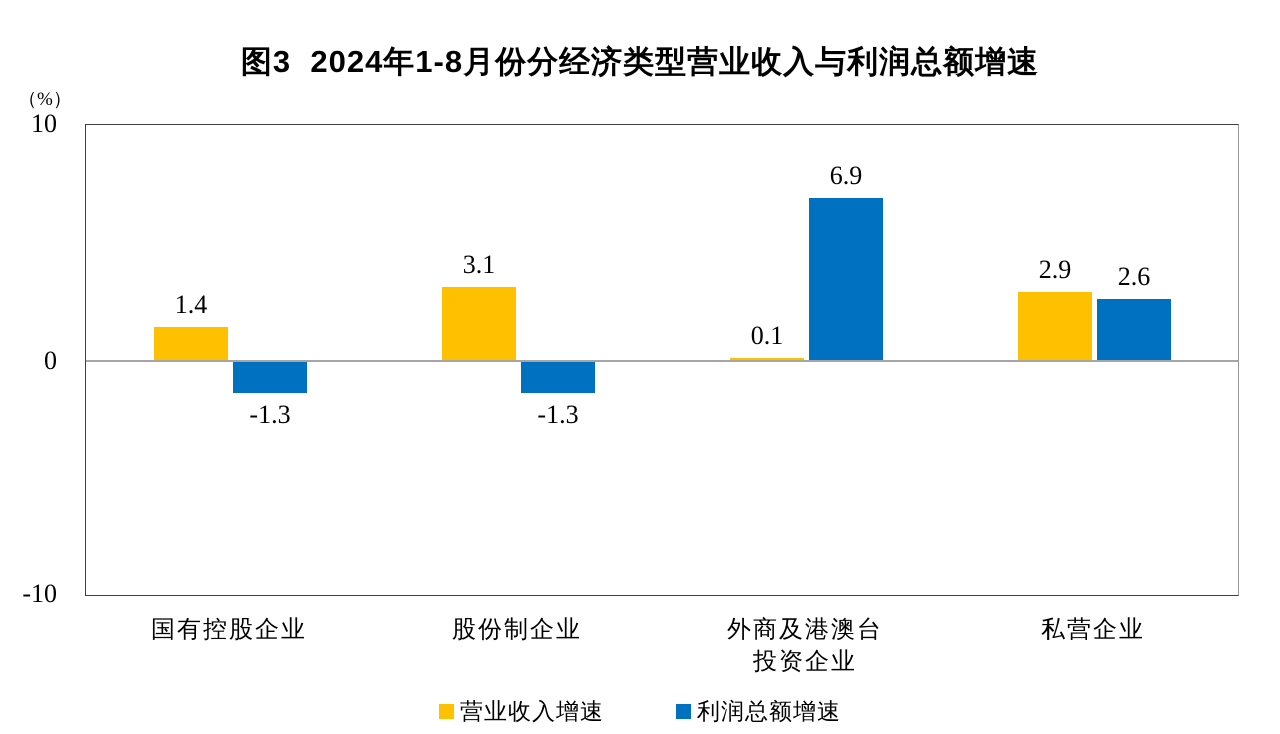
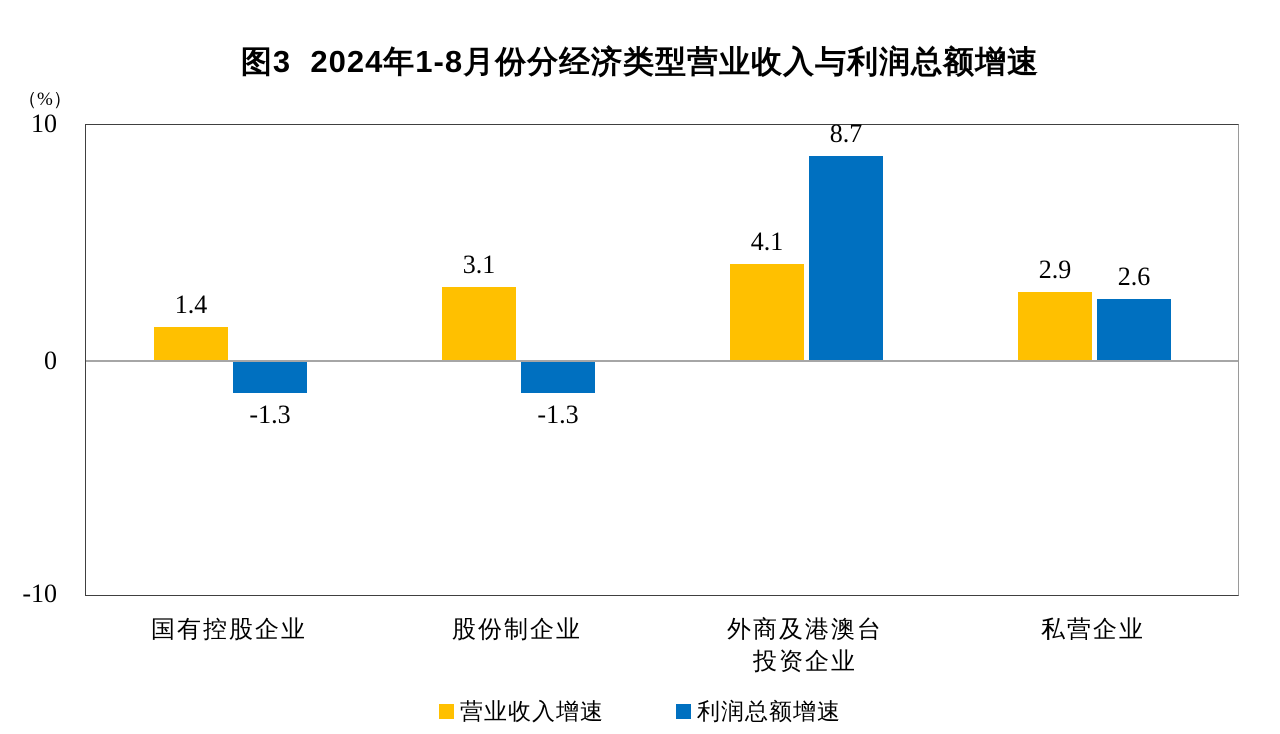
营业收入增速/外商及港澳台 投资企业: 0.1 -> 4.1
利润总额增速/外商及港澳台 投资企业: 6.9 -> 8.7
